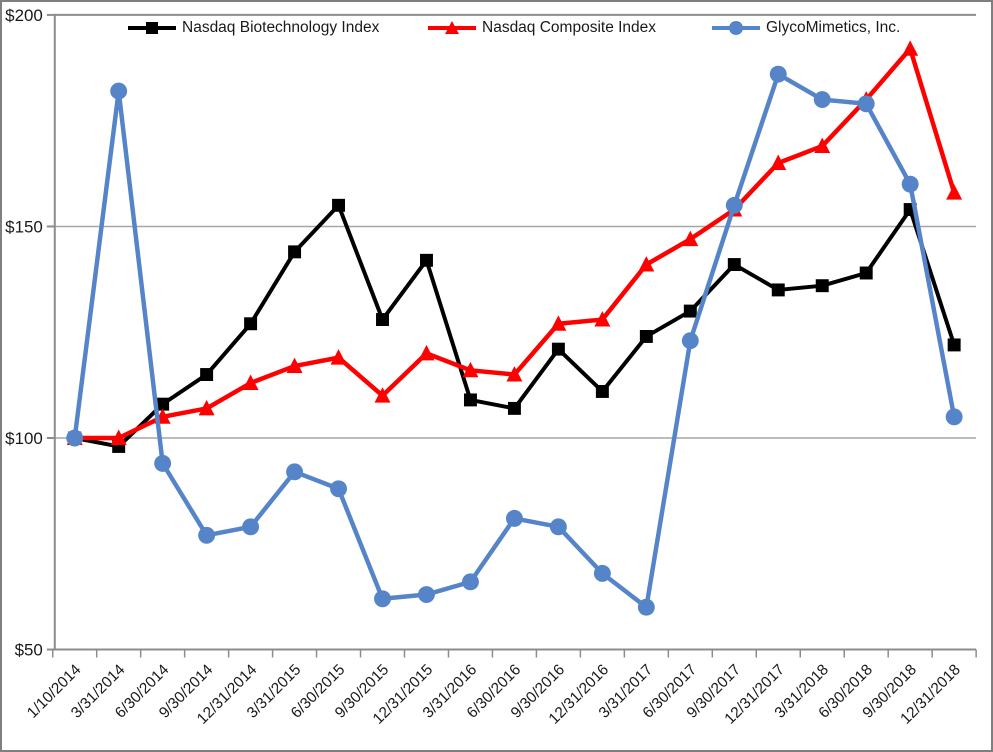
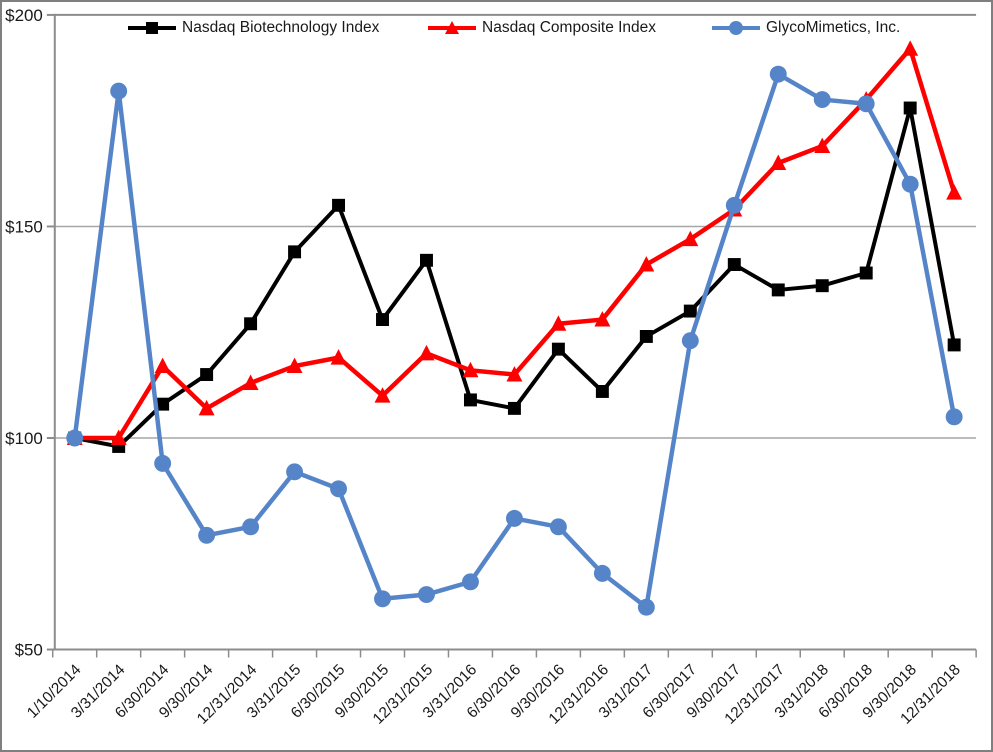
Nasdaq Composite Index/6/30/2014: $105 -> $117
Nasdaq Biotechnology Index/9/30/2018: $154 -> $178
